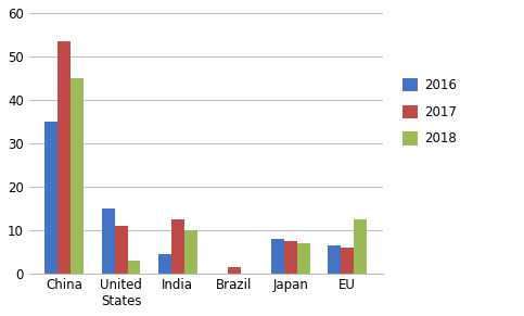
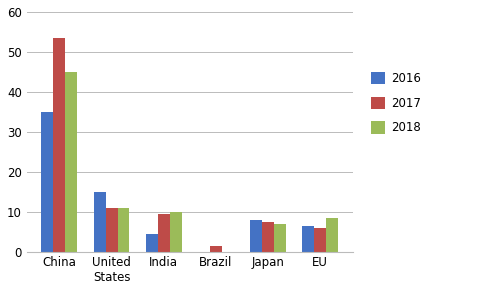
2018/United States: 3.0 -> 11.0
2017/India: 12.5 -> 9.5
2018/EU: 12.5 -> 8.5
